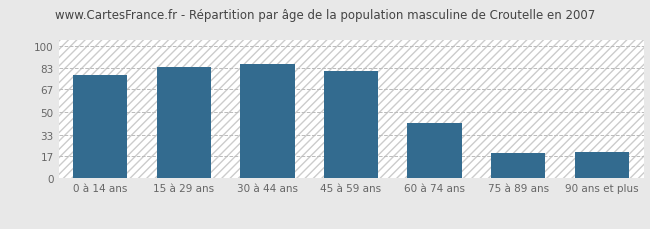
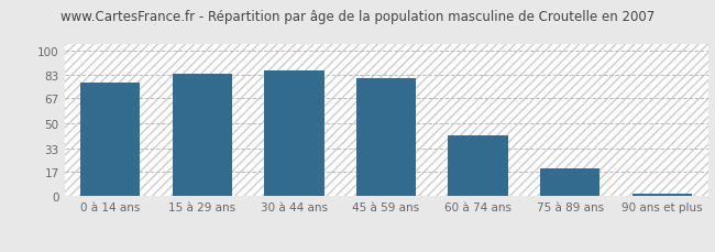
90 ans et plus: 20 -> 2
